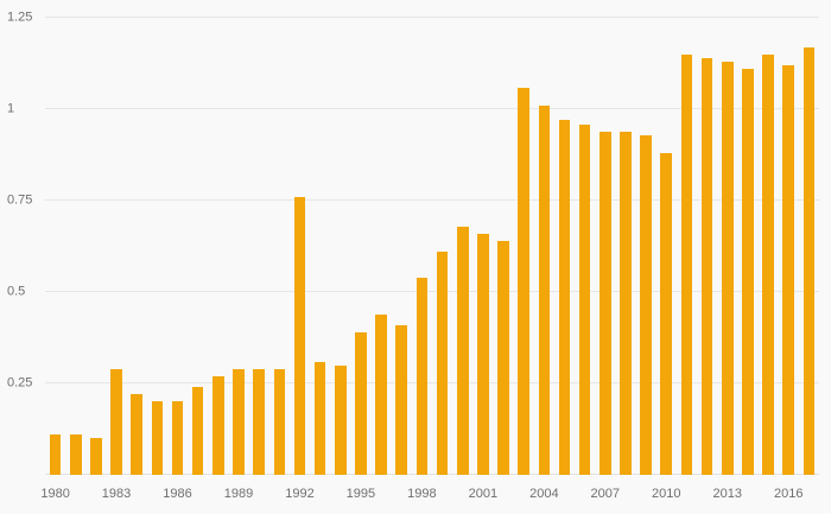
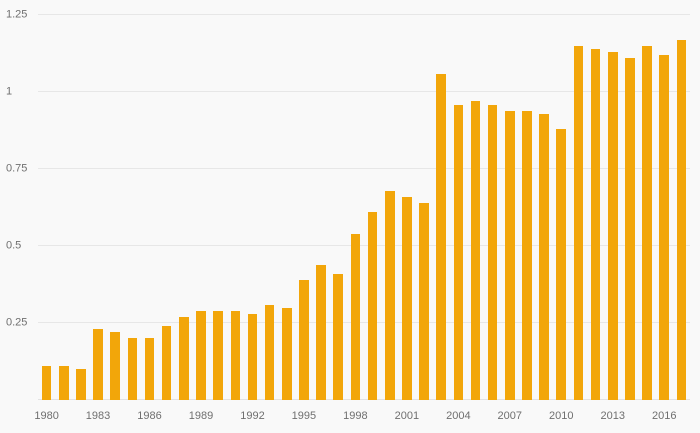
1983: 0.29 -> 0.23
1992: 0.76 -> 0.28
2004: 1.01 -> 0.96
